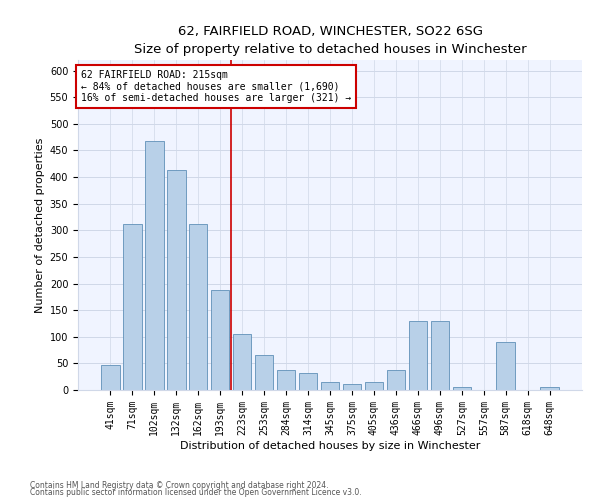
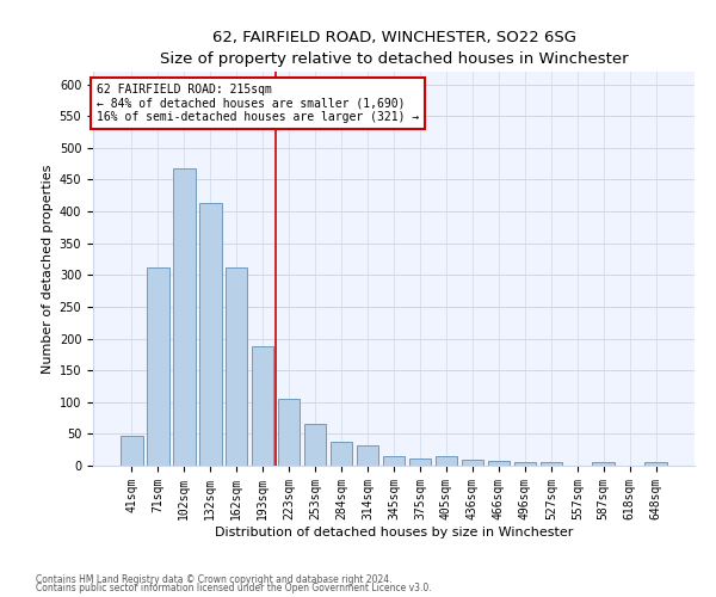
436sqm: 38 -> 10
466sqm: 130 -> 8
496sqm: 130 -> 5
587sqm: 90 -> 5
